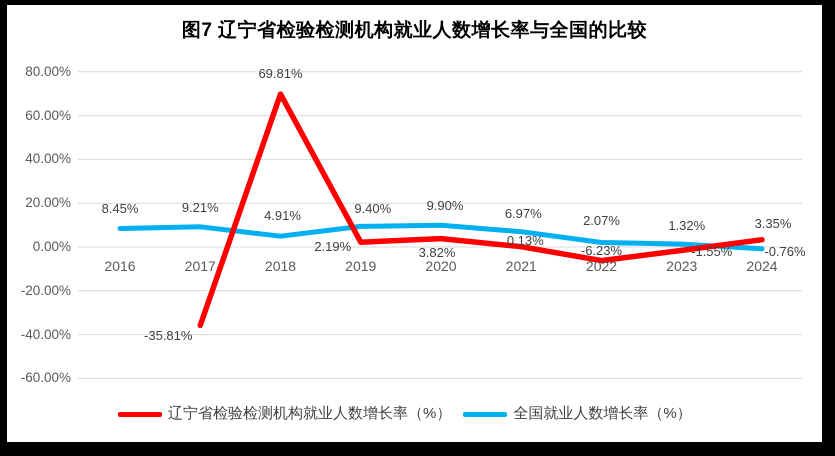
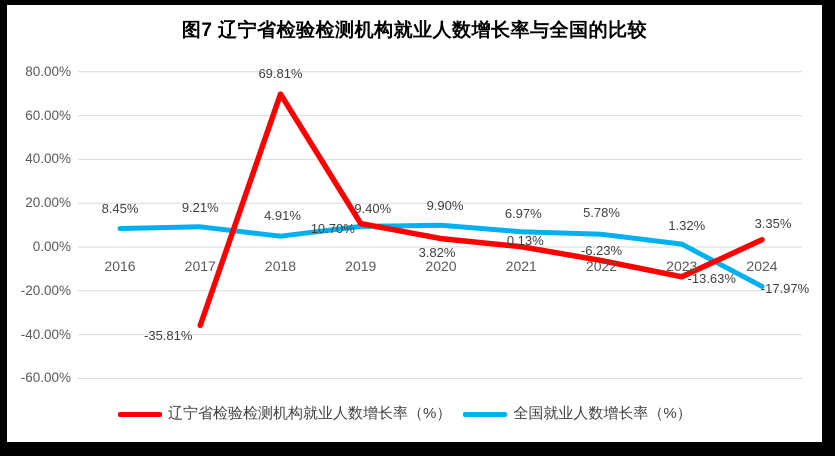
辽宁省检验检测机构就业人数增长率（%）/2019: 2.19% -> 10.70%
全国就业人数增长率（%）/2022: 2.07% -> 5.78%
辽宁省检验检测机构就业人数增长率（%）/2023: -1.55% -> -13.63%
全国就业人数增长率（%）/2024: -0.76% -> -17.97%
